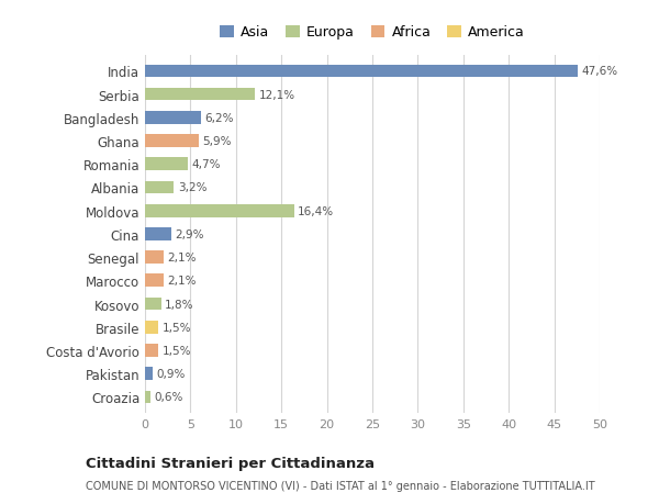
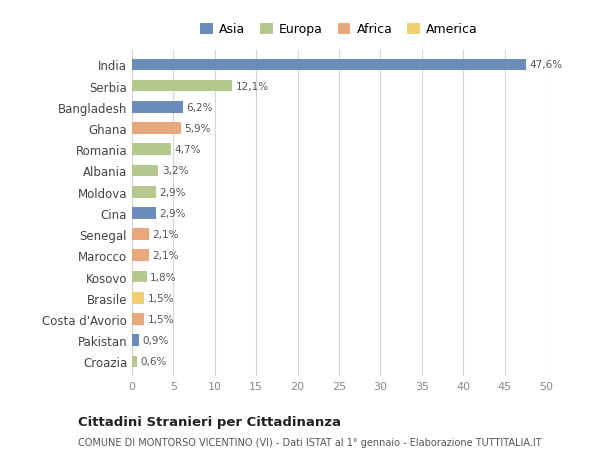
Moldova: 16,4% -> 2,9%
